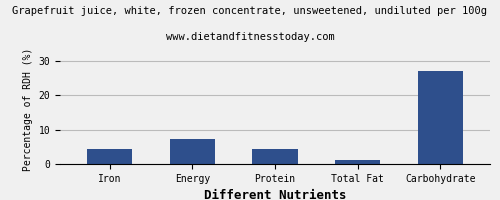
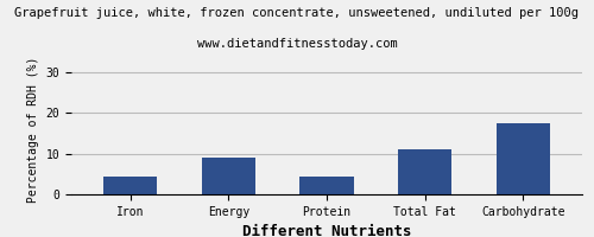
Energy: 7.2 -> 9.0
Total Fat: 1.1 -> 11.0
Carbohydrate: 27.0 -> 17.5
